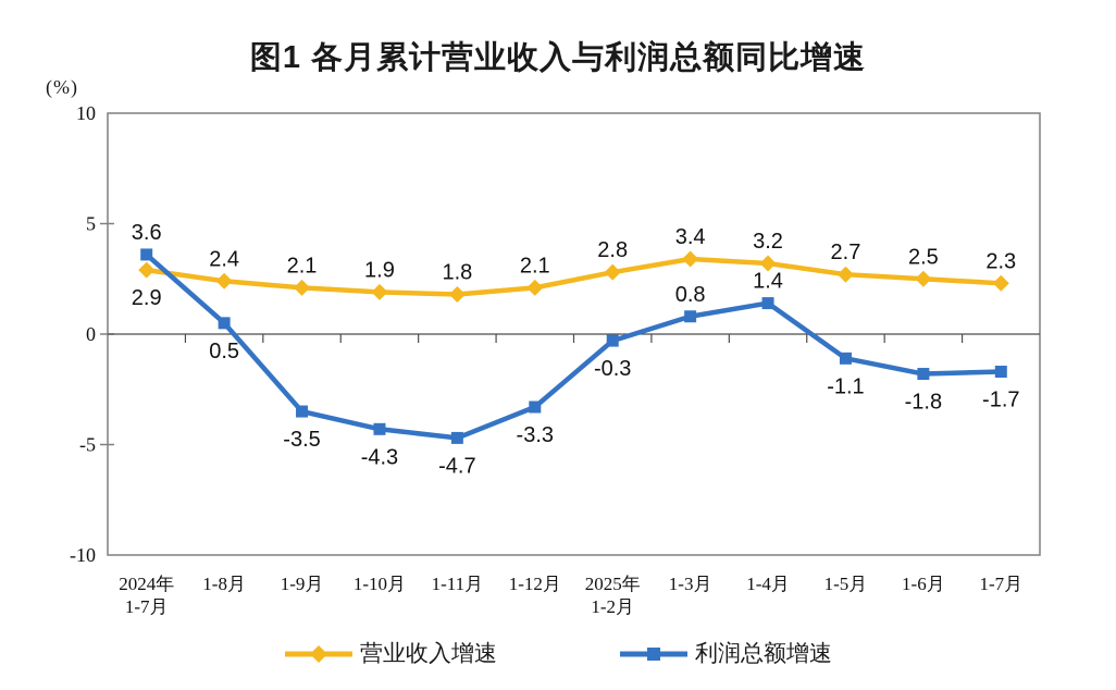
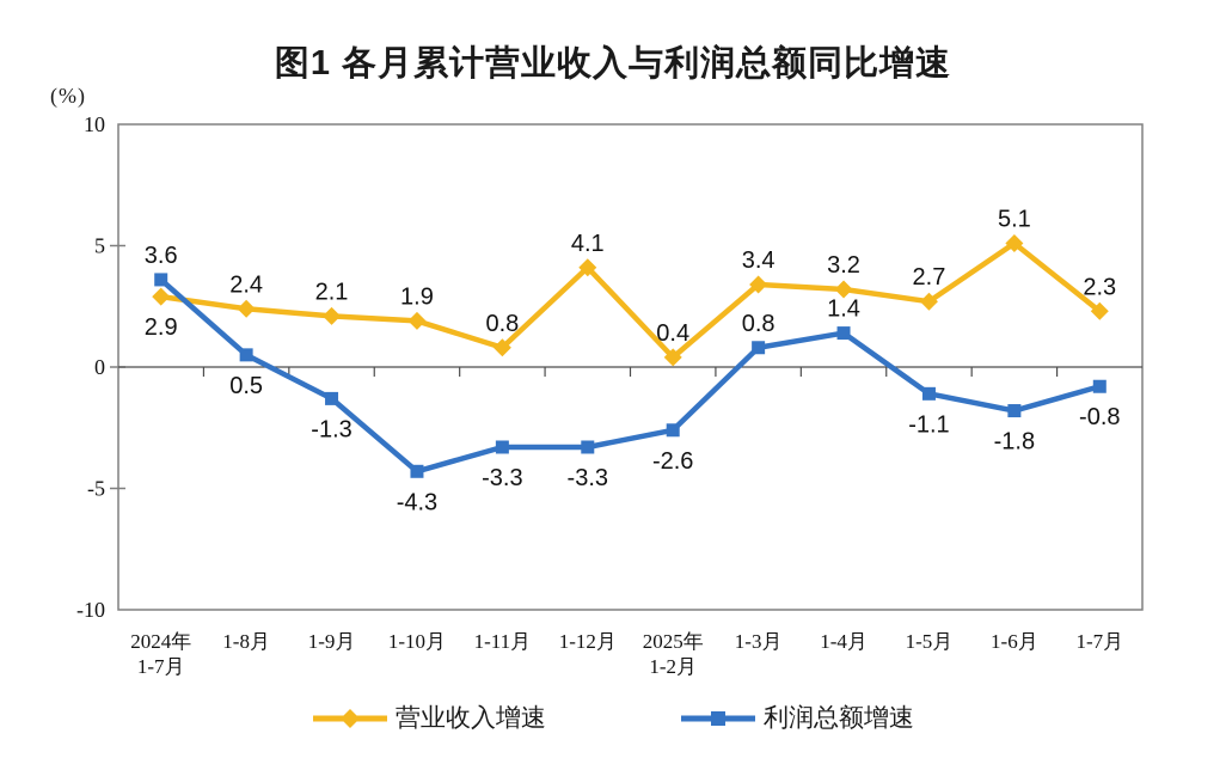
利润总额增速/1-9月: -3.5 -> -1.3
营业收入增速/1-11月: 1.8 -> 0.8
利润总额增速/1-11月: -4.7 -> -3.3
营业收入增速/1-12月: 2.1 -> 4.1
营业收入增速/2025年 1-2月: 2.8 -> 0.4
利润总额增速/2025年 1-2月: -0.3 -> -2.6
营业收入增速/1-6月: 2.5 -> 5.1
利润总额增速/1-7月: -1.7 -> -0.8
